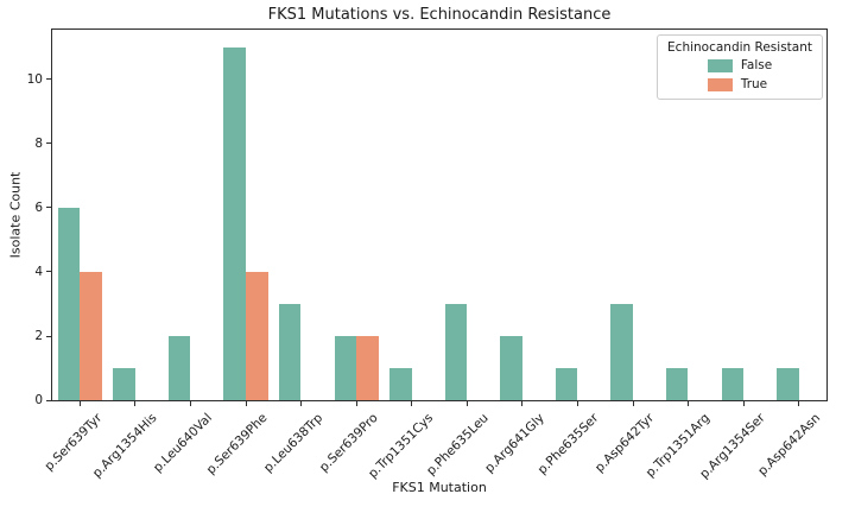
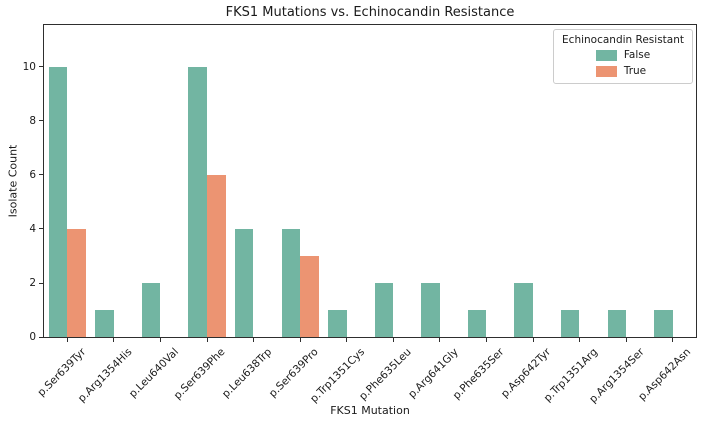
False/p.Ser639Tyr: 6 -> 10
False/p.Ser639Phe: 11 -> 10
True/p.Ser639Phe: 4 -> 6
False/p.Leu638Trp: 3 -> 4
False/p.Ser639Pro: 2 -> 4
True/p.Ser639Pro: 2 -> 3
False/p.Phe635Leu: 3 -> 2
False/p.Asp642Tyr: 3 -> 2
